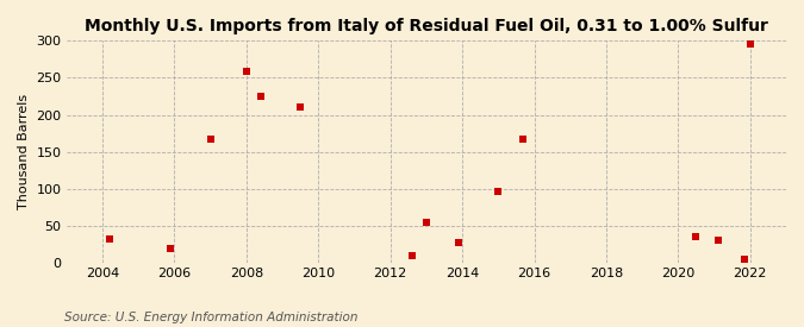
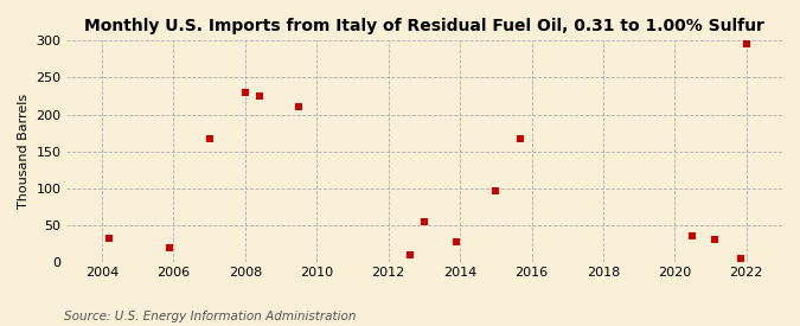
2008: 258 -> 230
